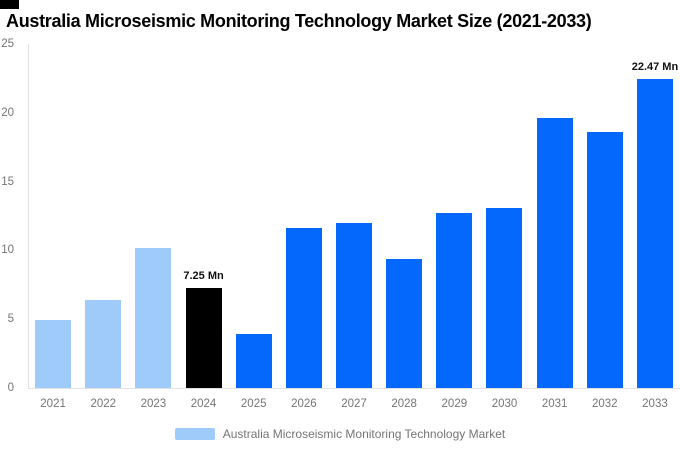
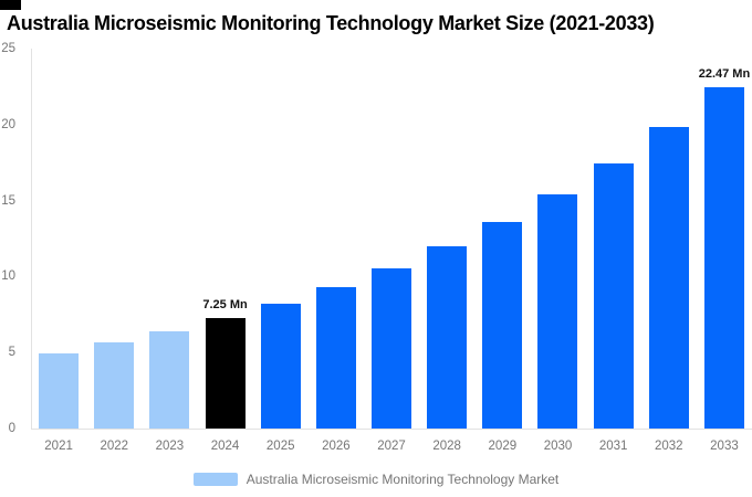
2022: 6.4 -> 5.6
2023: 10.2 -> 6.4
2025: 3.9 -> 8.2
2026: 11.6 -> 9.3
2027: 12.0 -> 10.6
2028: 9.4 -> 12.0
2029: 12.7 -> 13.6
2030: 13.1 -> 15.4
2031: 19.6 -> 17.5
2032: 18.6 -> 19.8
